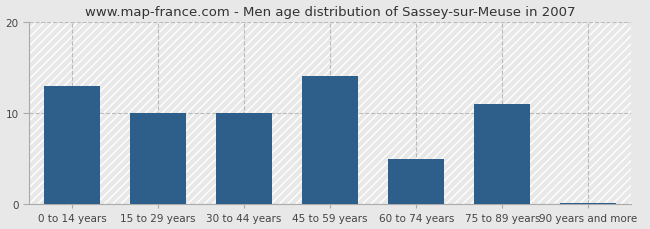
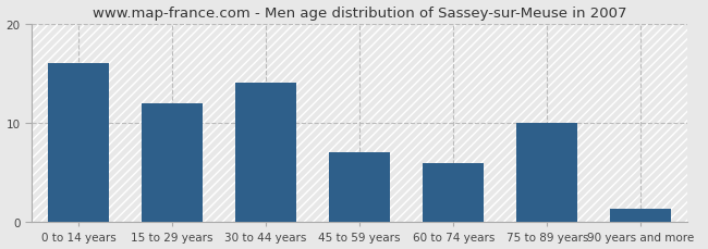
0 to 14 years: 13.0 -> 16.0
15 to 29 years: 10.0 -> 12.0
30 to 44 years: 10.0 -> 14.0
45 to 59 years: 14.0 -> 7.0
60 to 74 years: 5.0 -> 6.0
75 to 89 years: 11.0 -> 10.0
90 years and more: 0.2 -> 1.4
